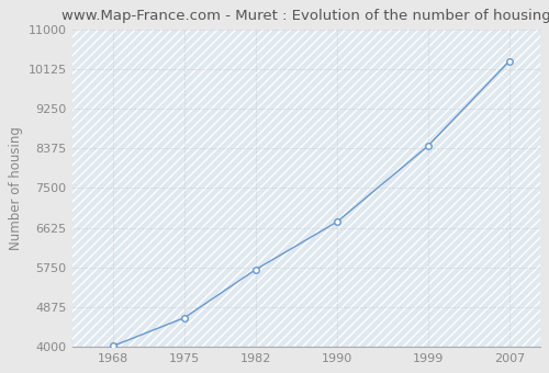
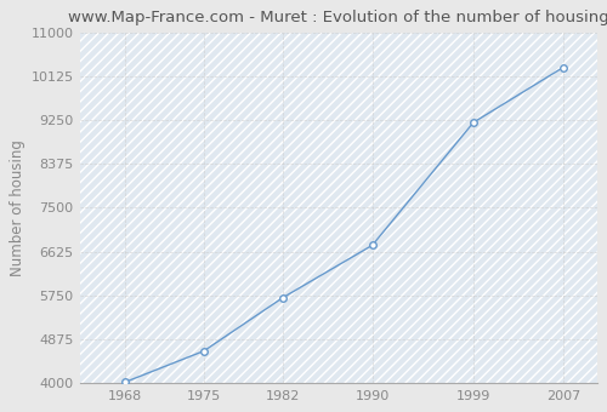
1999: 8430 -> 9200
